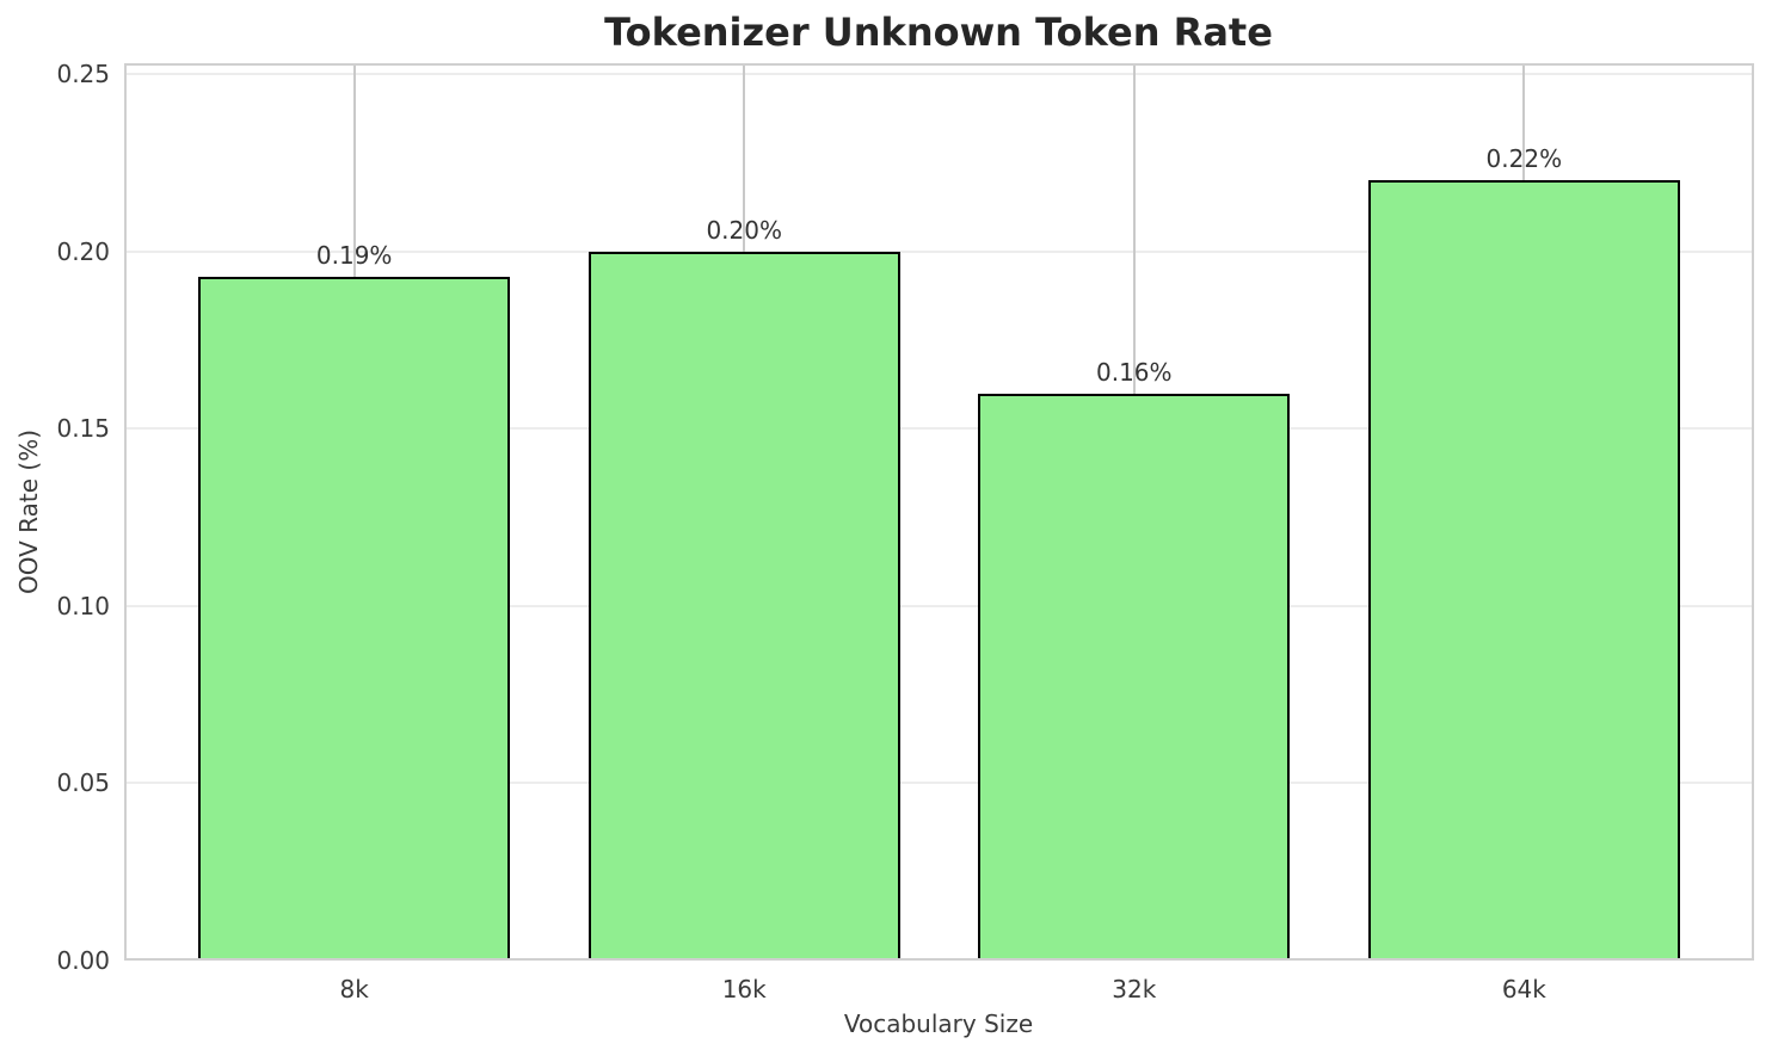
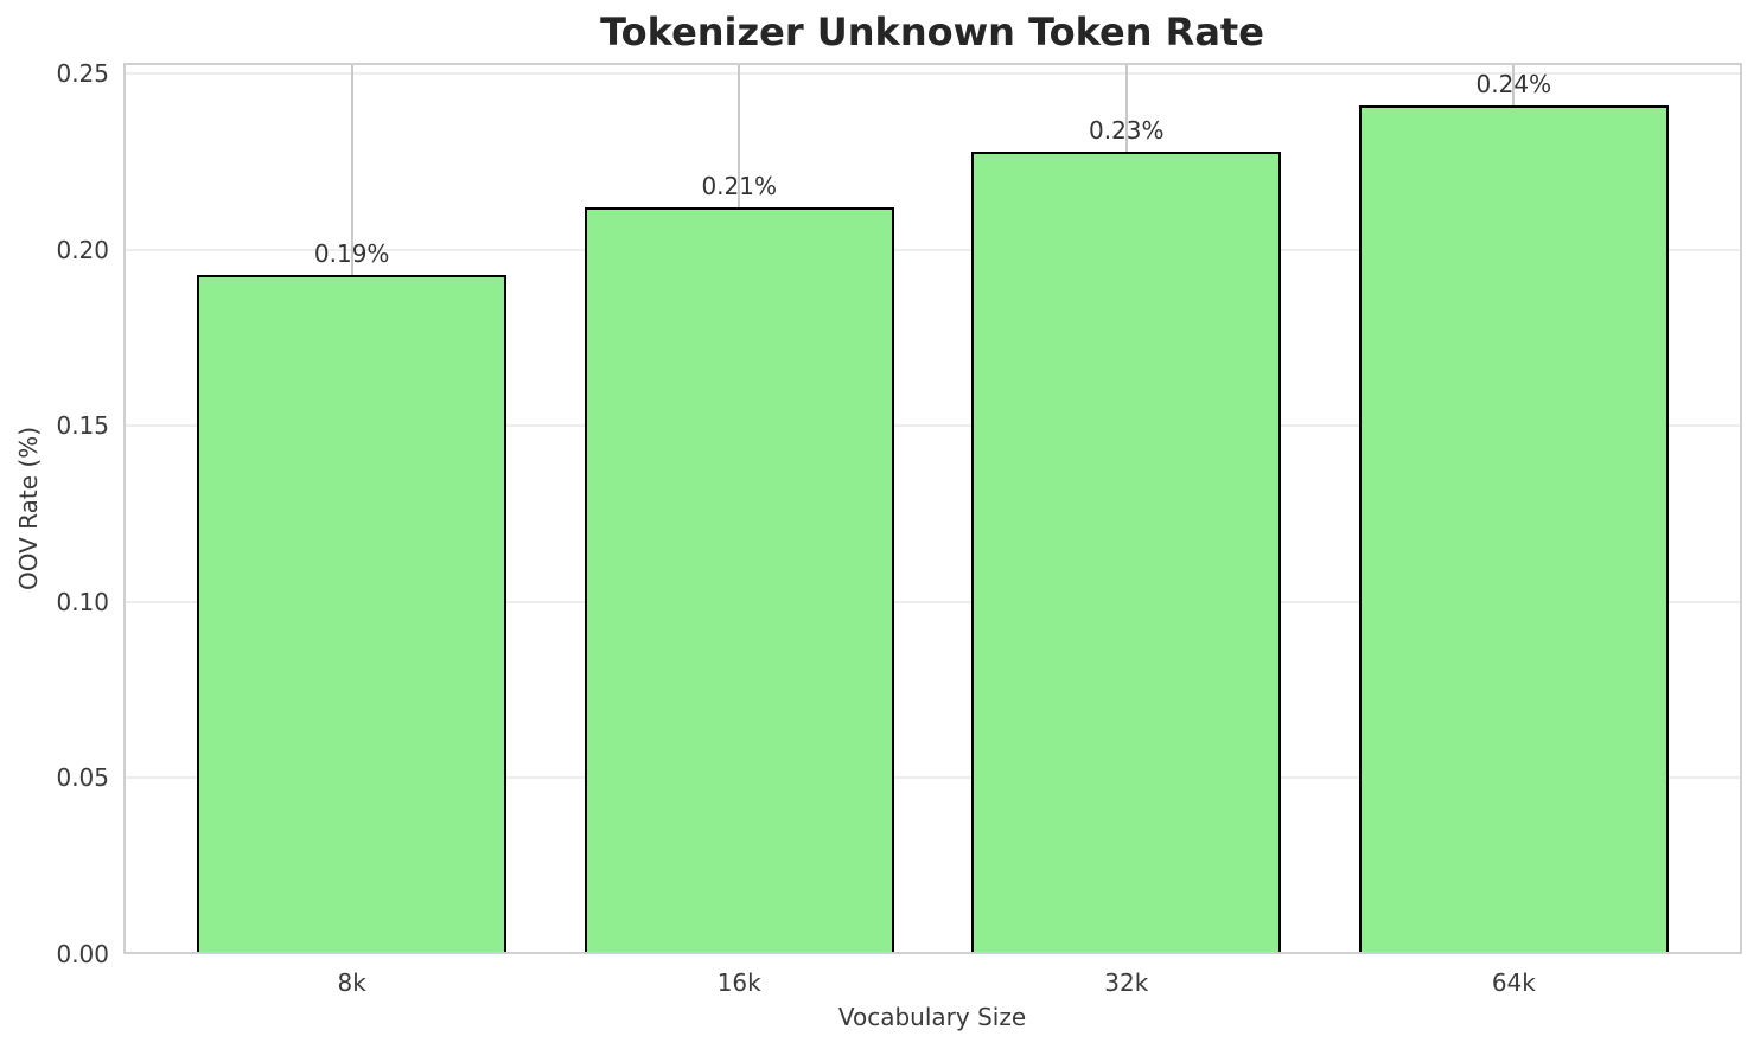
16k: 0.20% -> 0.21%
32k: 0.16% -> 0.23%
64k: 0.22% -> 0.24%
